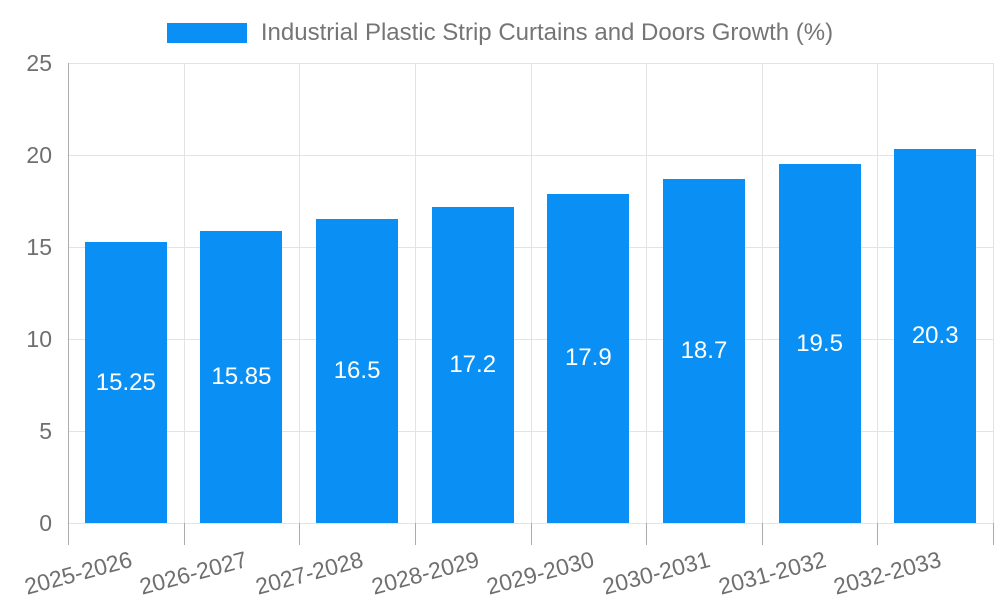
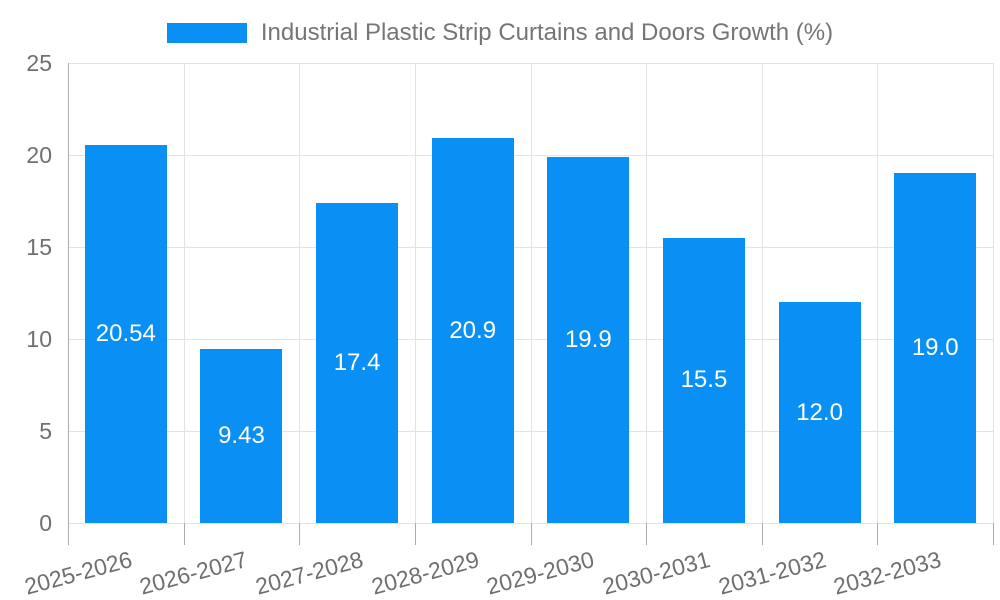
2025-2026: 15.25 -> 20.54
2026-2027: 15.85 -> 9.43
2027-2028: 16.5 -> 17.4
2028-2029: 17.2 -> 20.9
2029-2030: 17.9 -> 19.9
2030-2031: 18.7 -> 15.5
2031-2032: 19.5 -> 12.0
2032-2033: 20.3 -> 19.0
